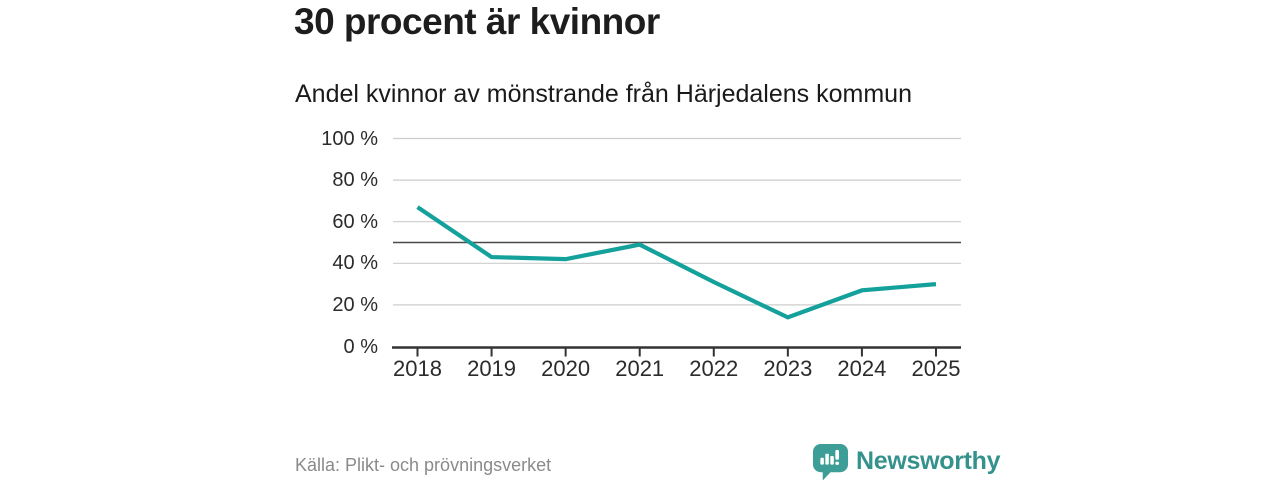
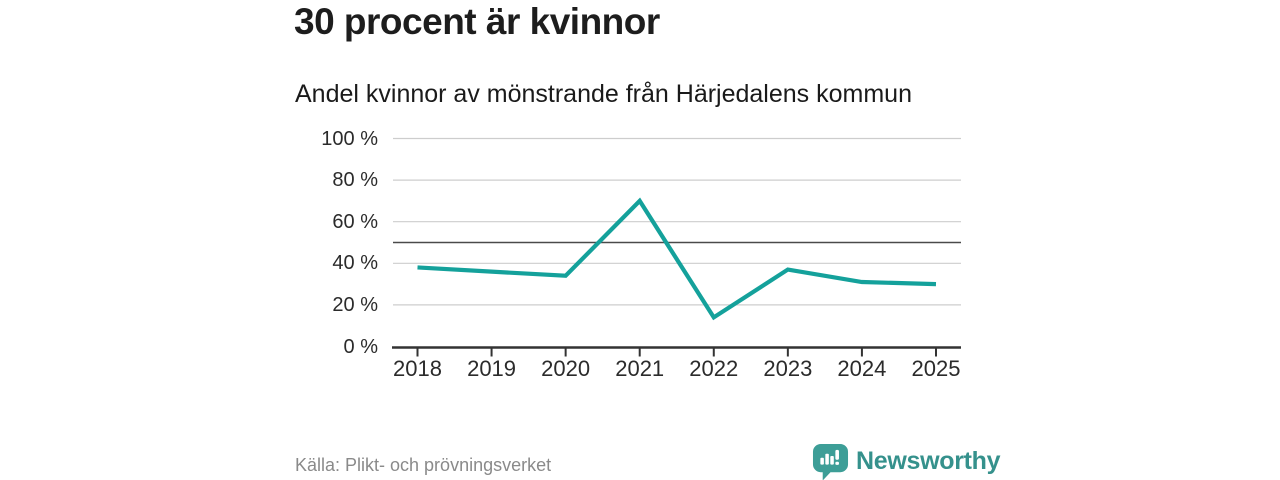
2018: 67% -> 38%
2019: 43% -> 36%
2020: 42% -> 34%
2021: 49% -> 70%
2022: 31% -> 14%
2023: 14% -> 37%
2024: 27% -> 31%
